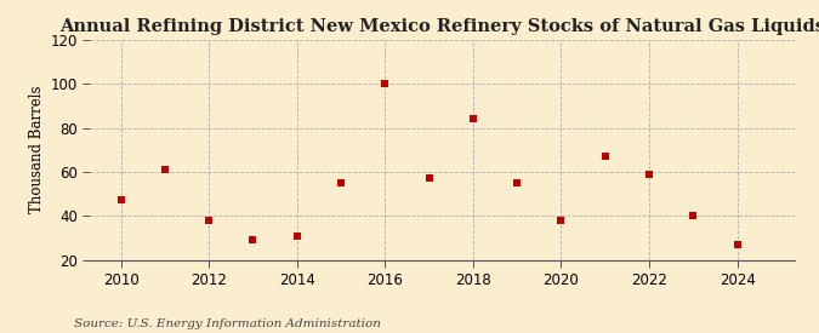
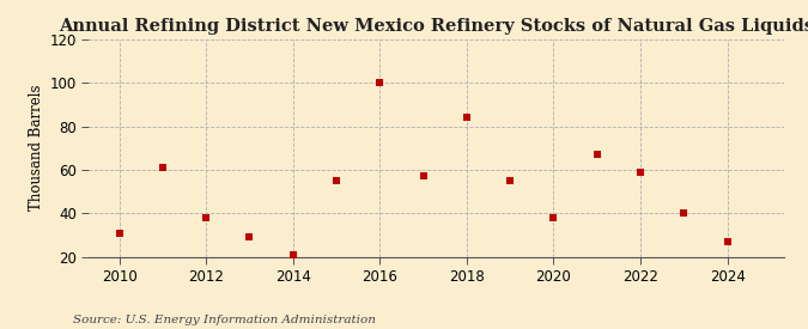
2010: 47 -> 31
2014: 31 -> 21
